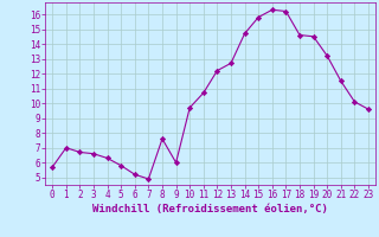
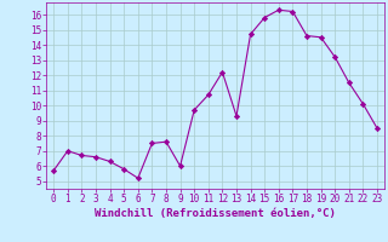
7: 4.9 -> 7.5
13: 12.7 -> 9.3
23: 9.6 -> 8.5
